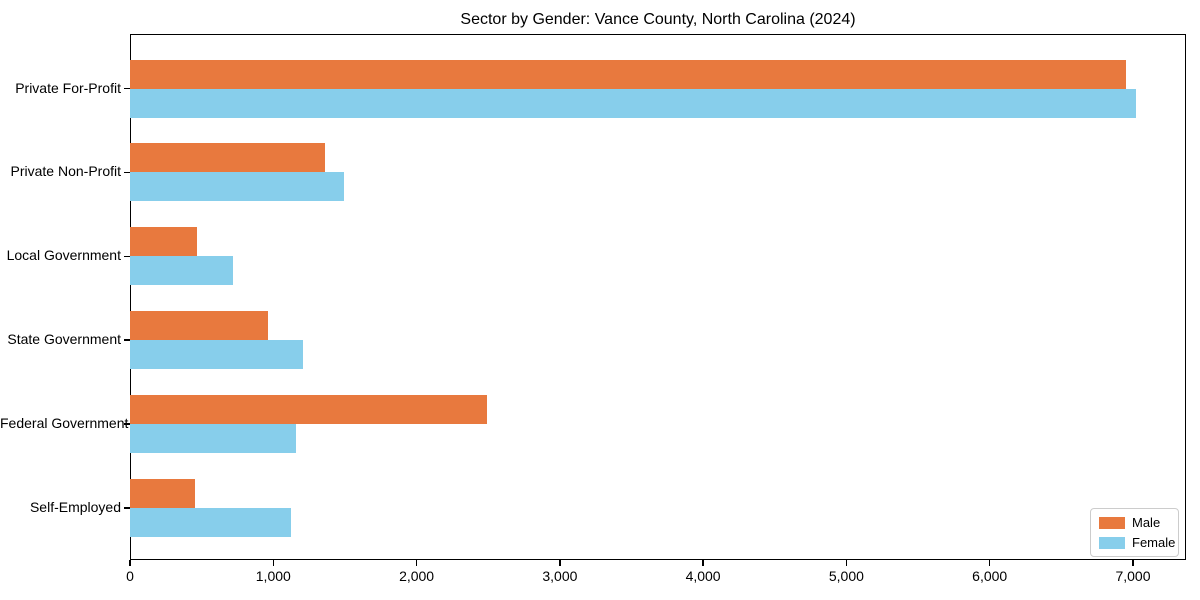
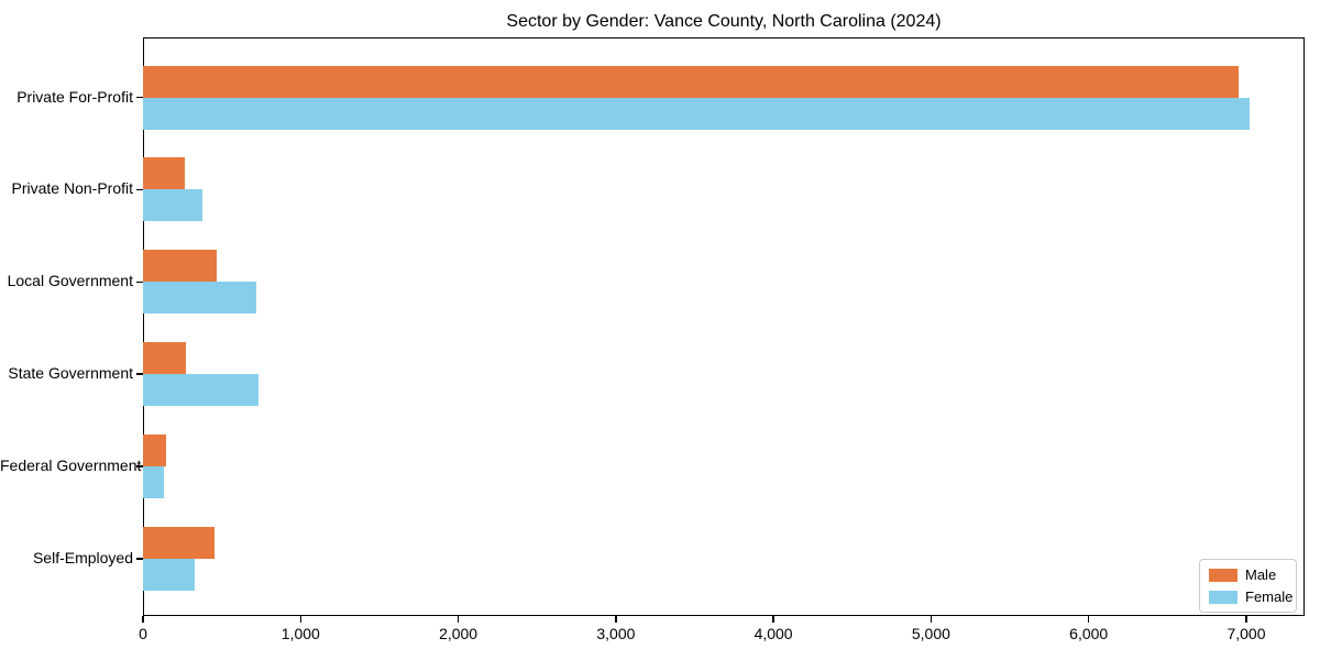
Male/Private Non-Profit: 1360 -> 260
Female/Private Non-Profit: 1490 -> 380
Male/State Government: 960 -> 280
Female/State Government: 1210 -> 730
Male/Federal Government: 2490 -> 140
Female/Federal Government: 1160 -> 140
Female/Self-Employed: 1120 -> 320
